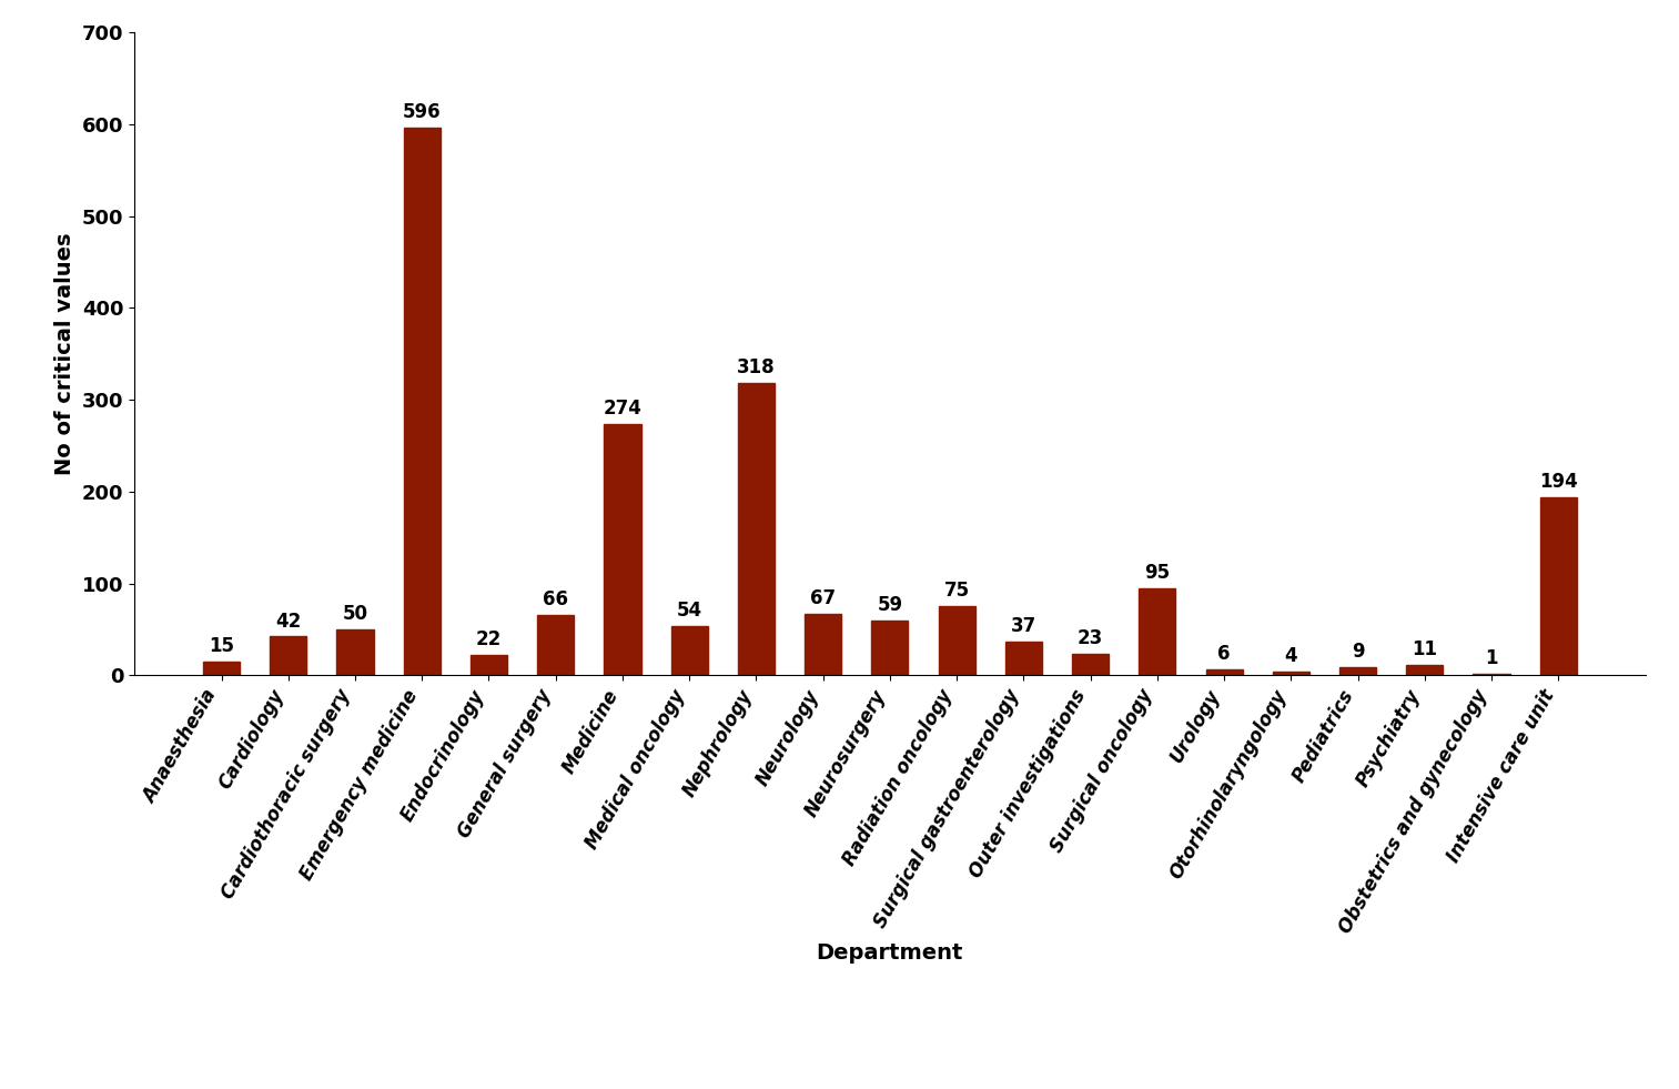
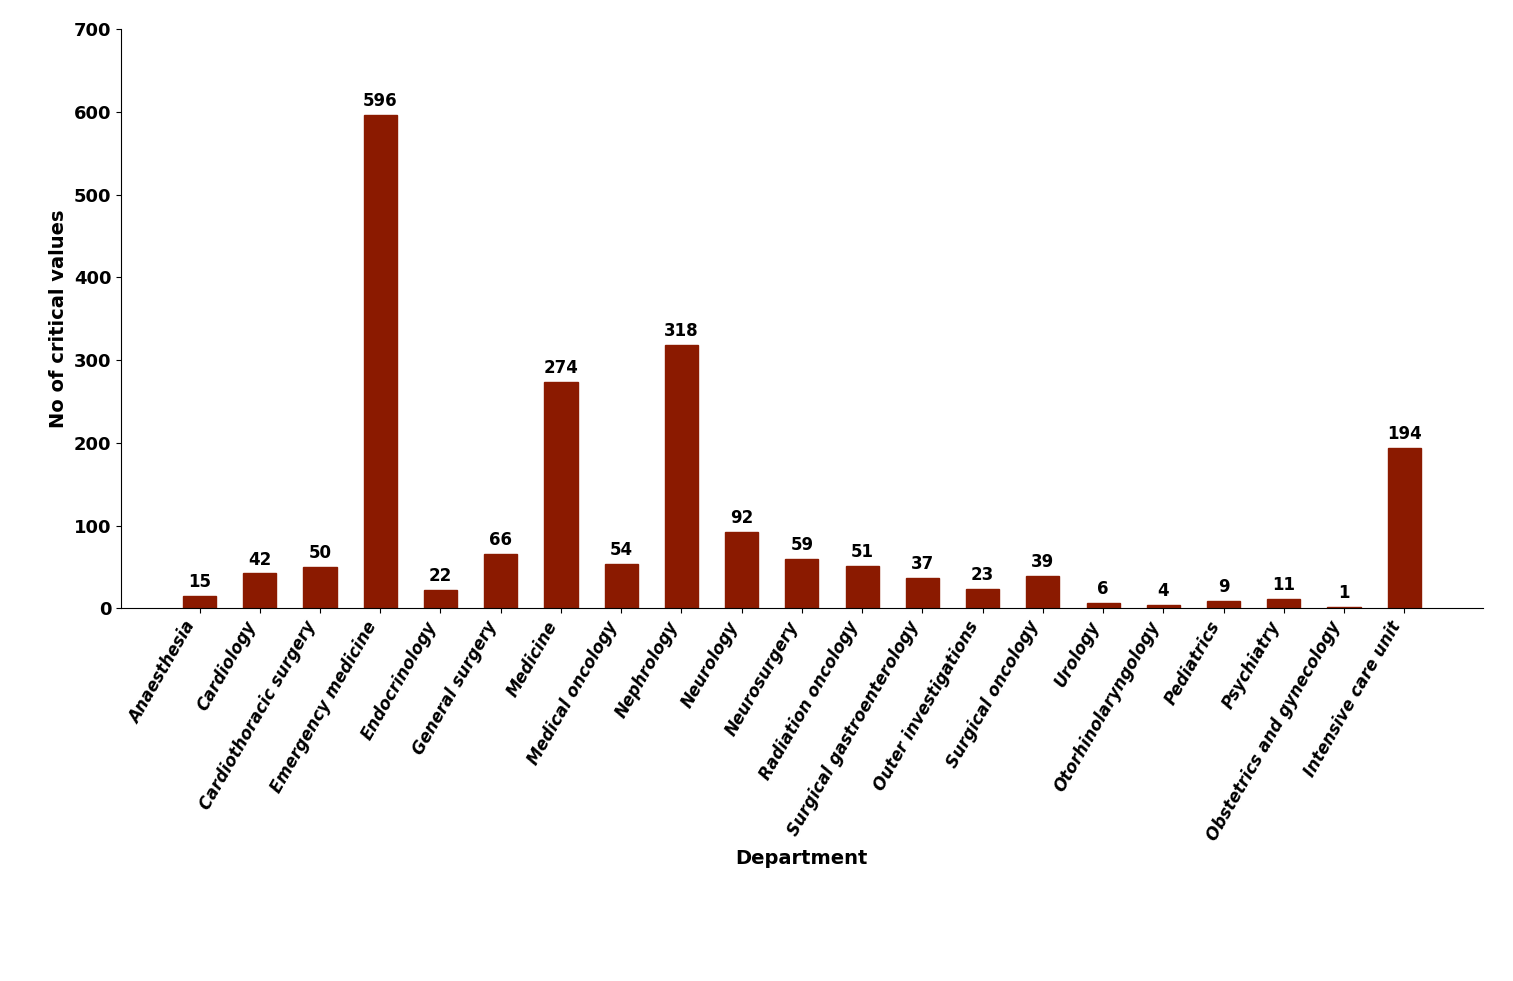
Neurology: 67 -> 92
Radiation oncology: 75 -> 51
Surgical oncology: 95 -> 39
